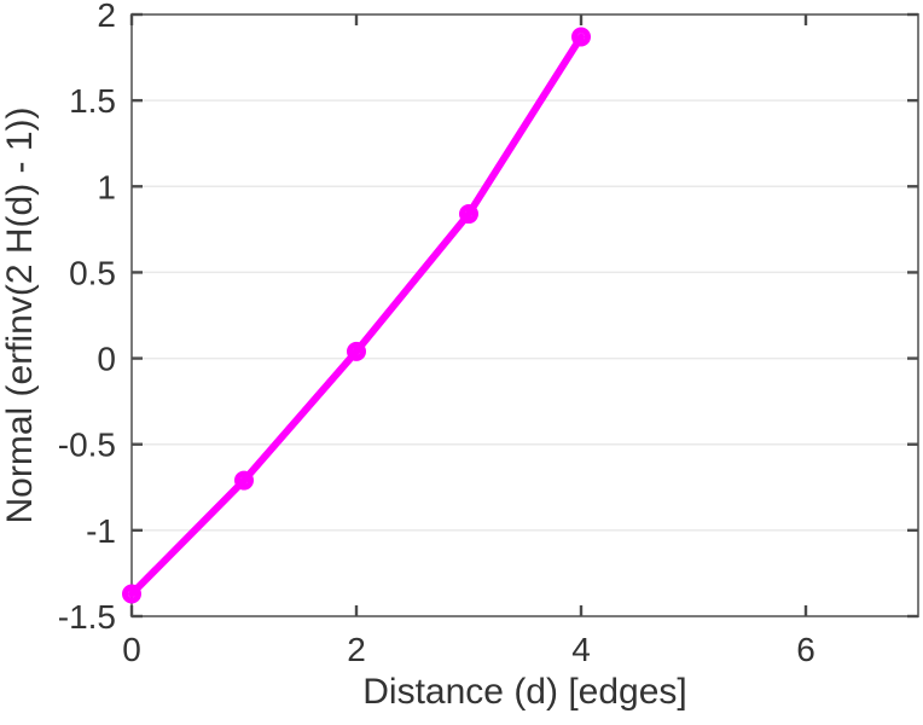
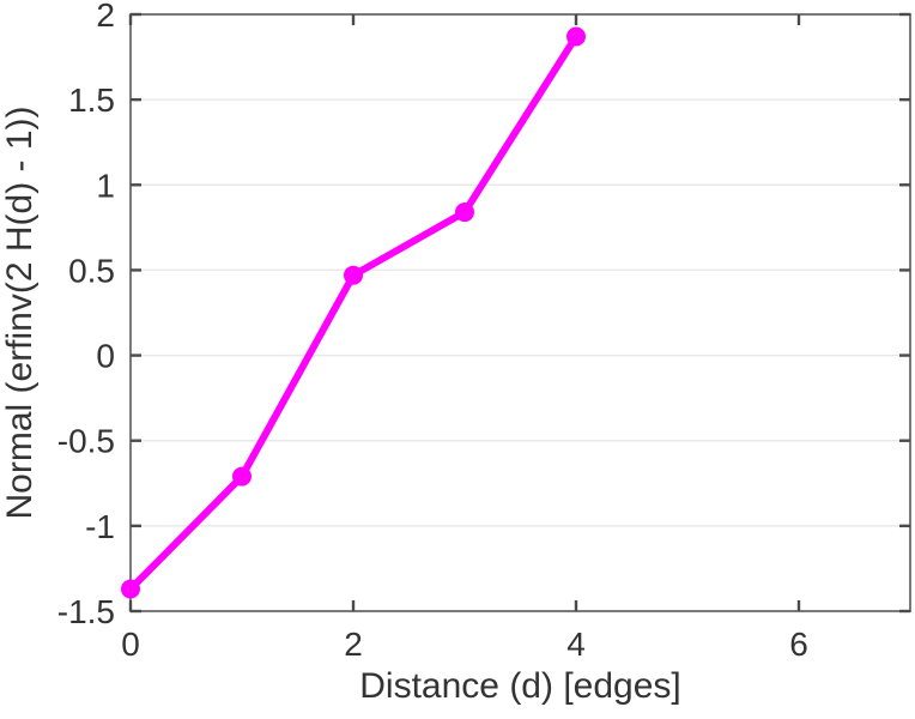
2: 0.04 -> 0.47
